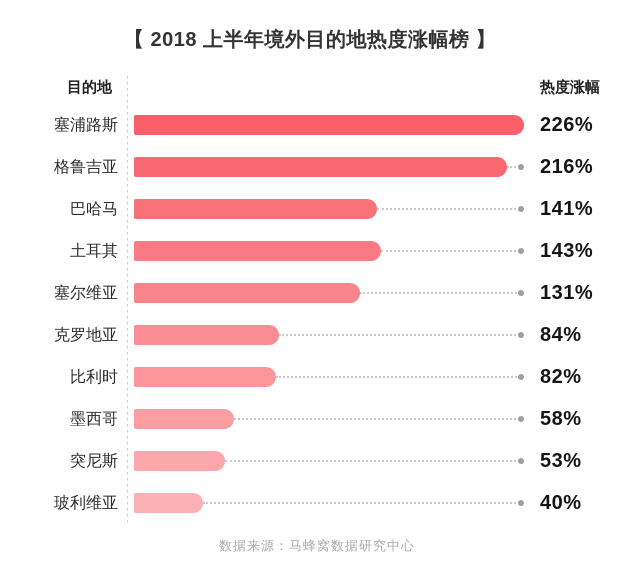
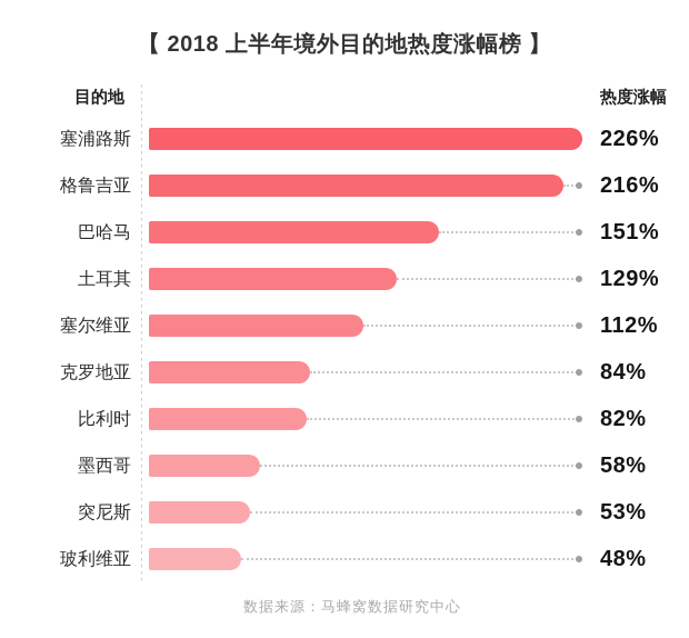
巴哈马: 141% -> 151%
土耳其: 143% -> 129%
塞尔维亚: 131% -> 112%
玻利维亚: 40% -> 48%
